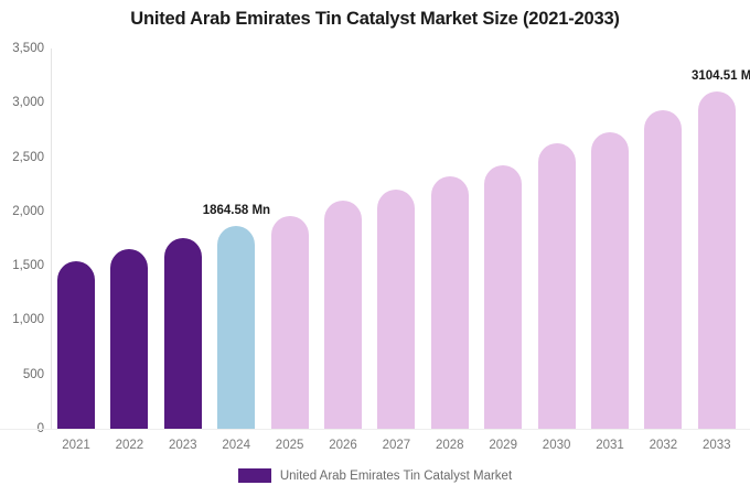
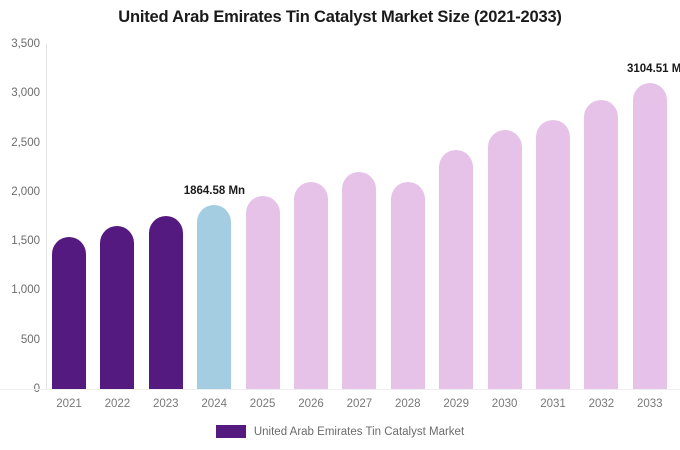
2028: 2300 -> 2100
